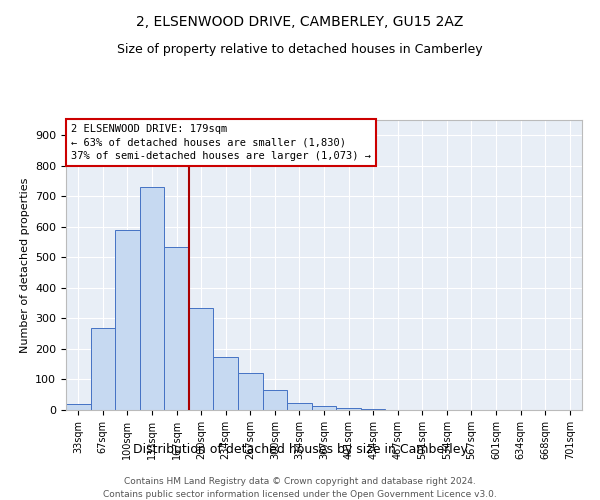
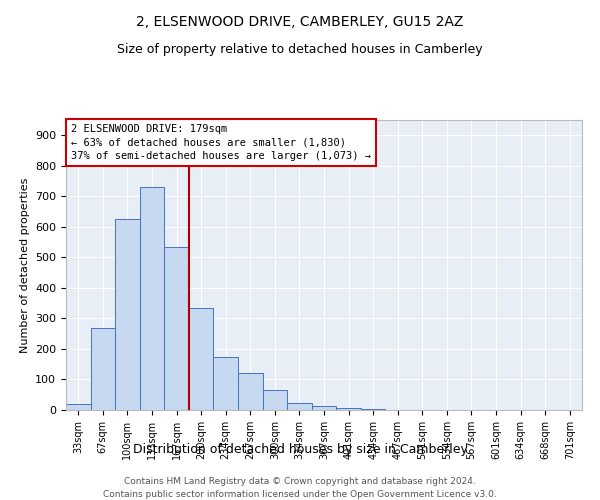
100sqm: 590 -> 625
